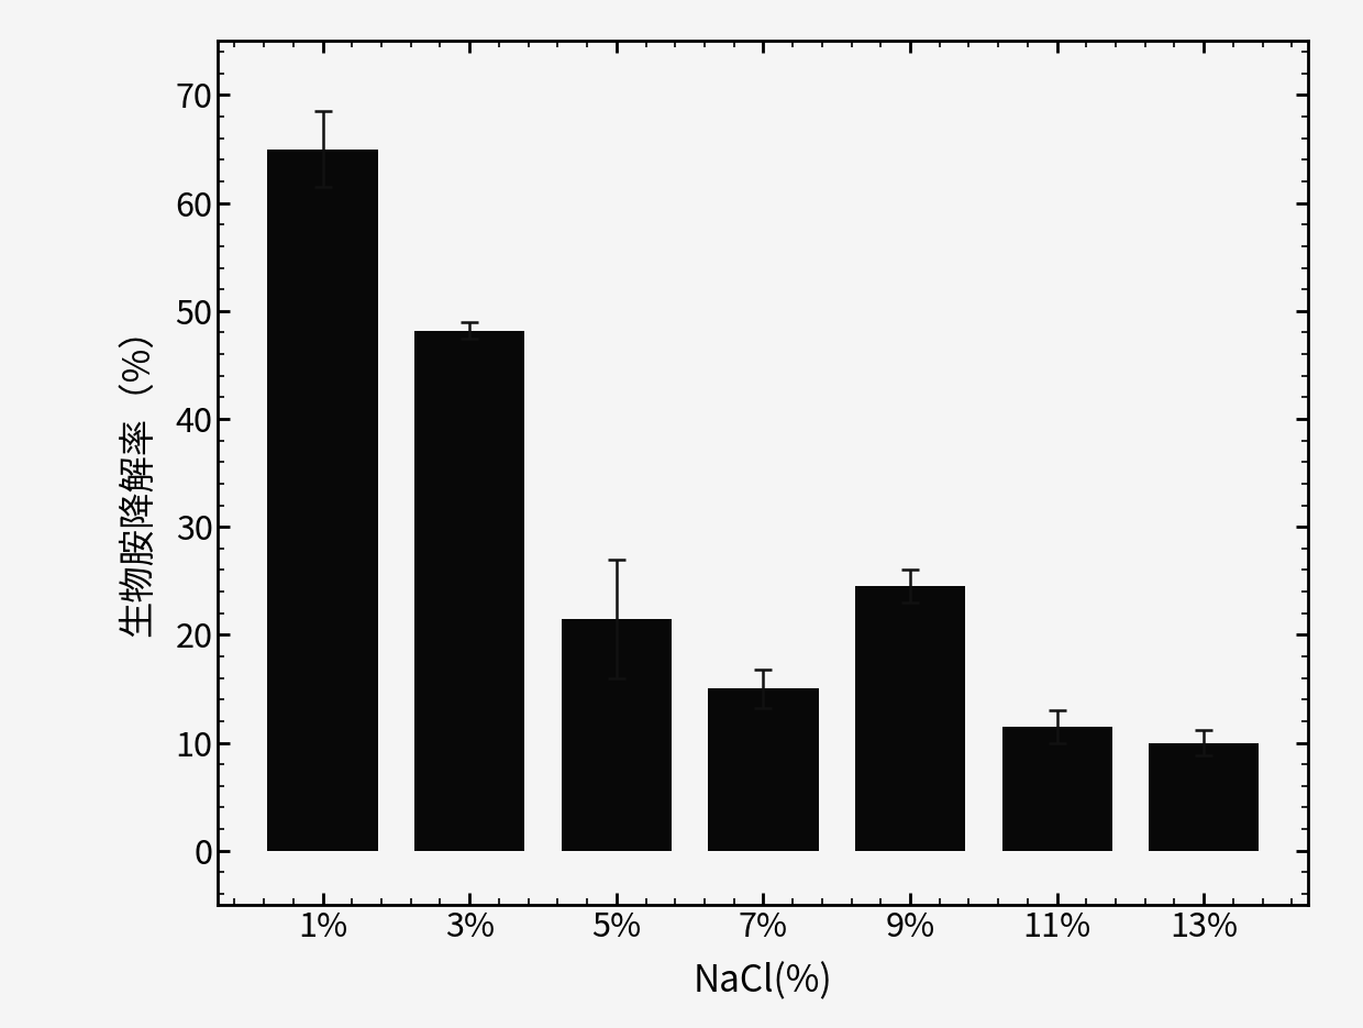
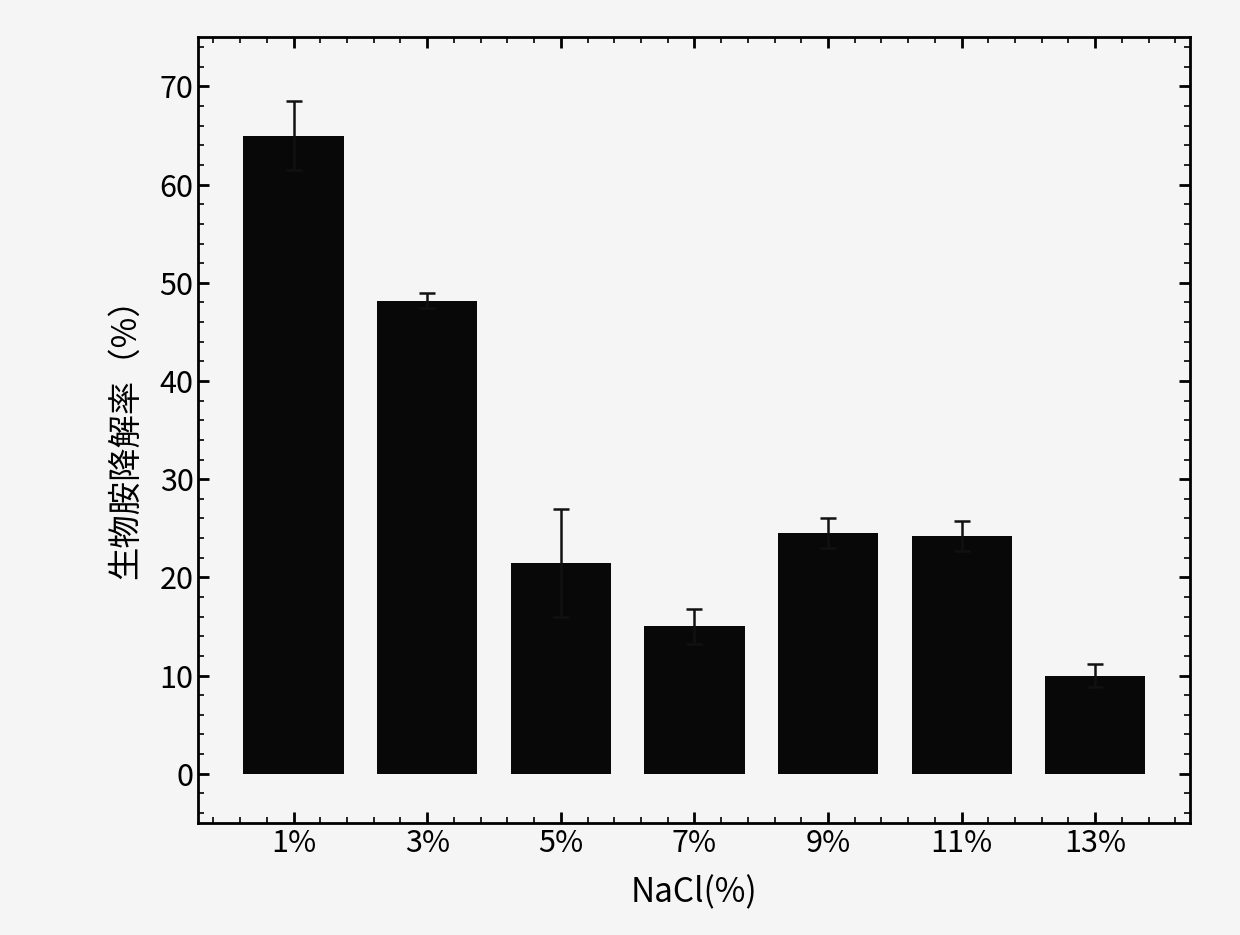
11%: 11.5 -> 24.2
